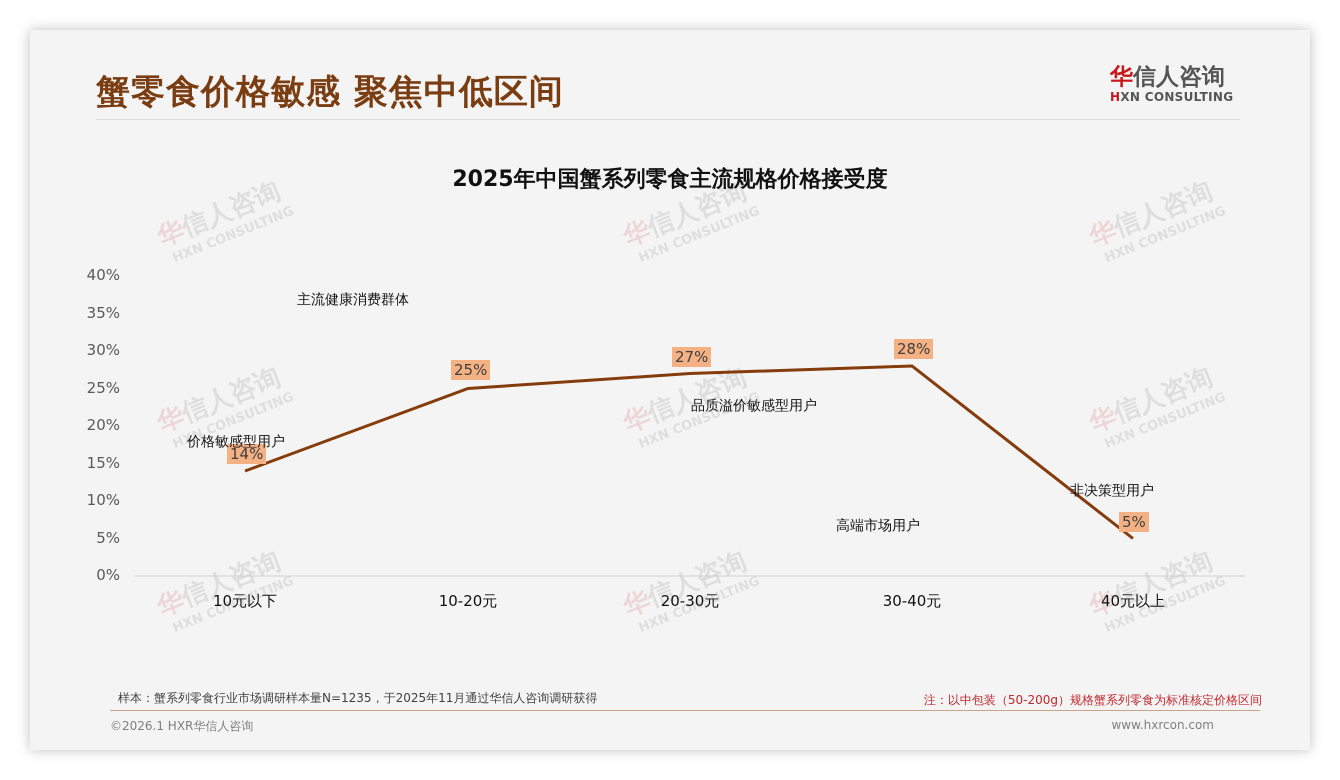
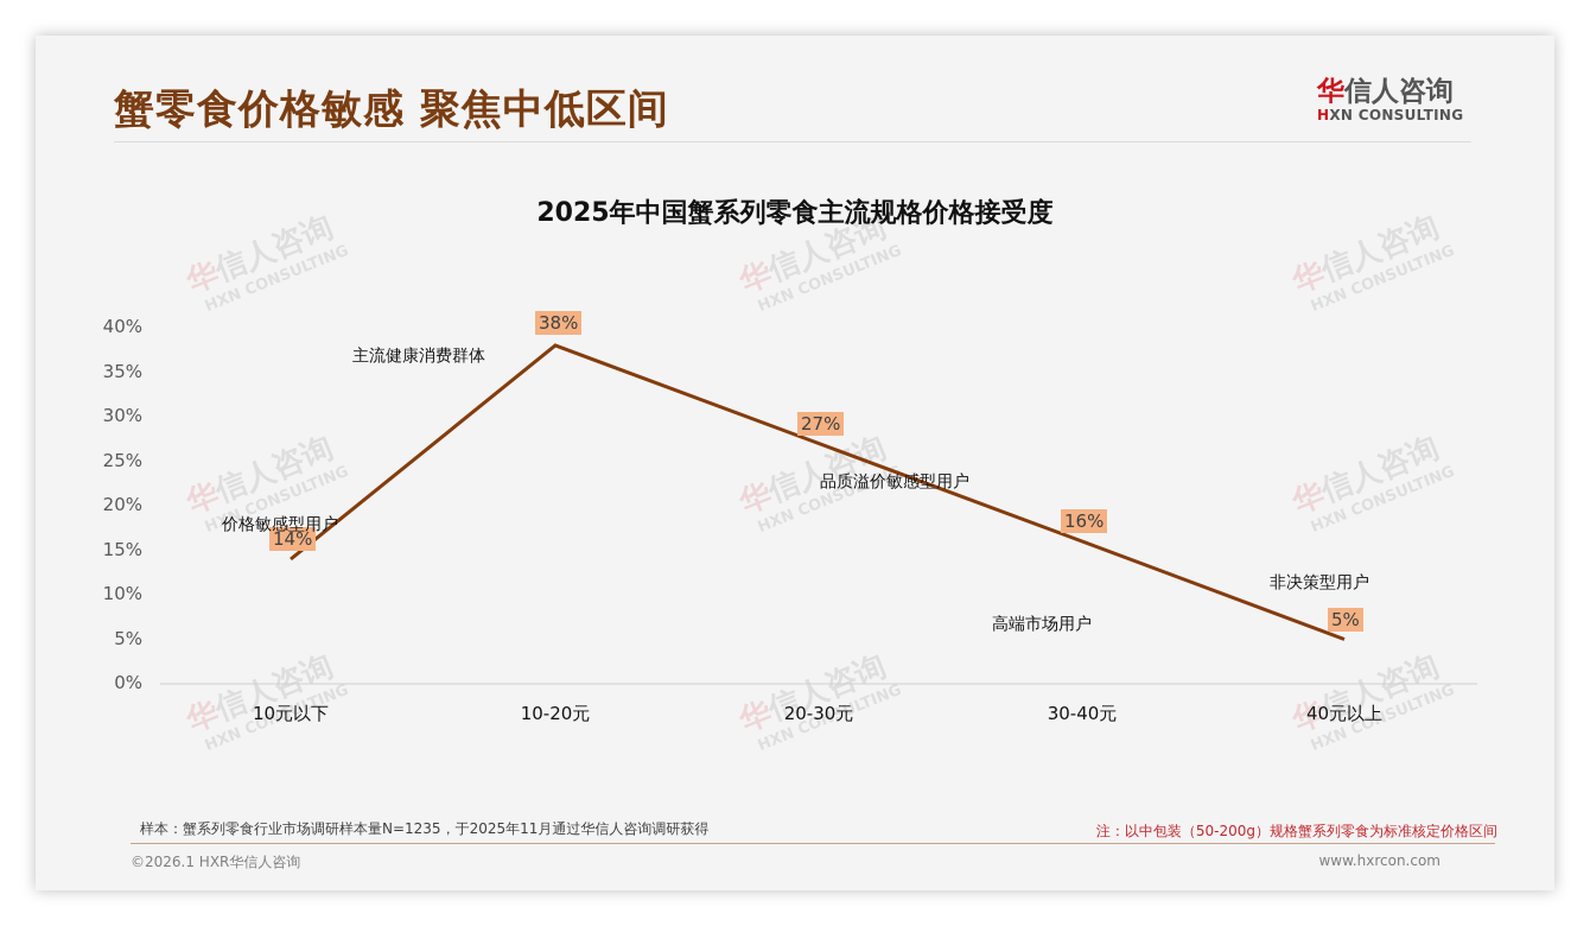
10-20元: 25% -> 38%
30-40元: 28% -> 16%
